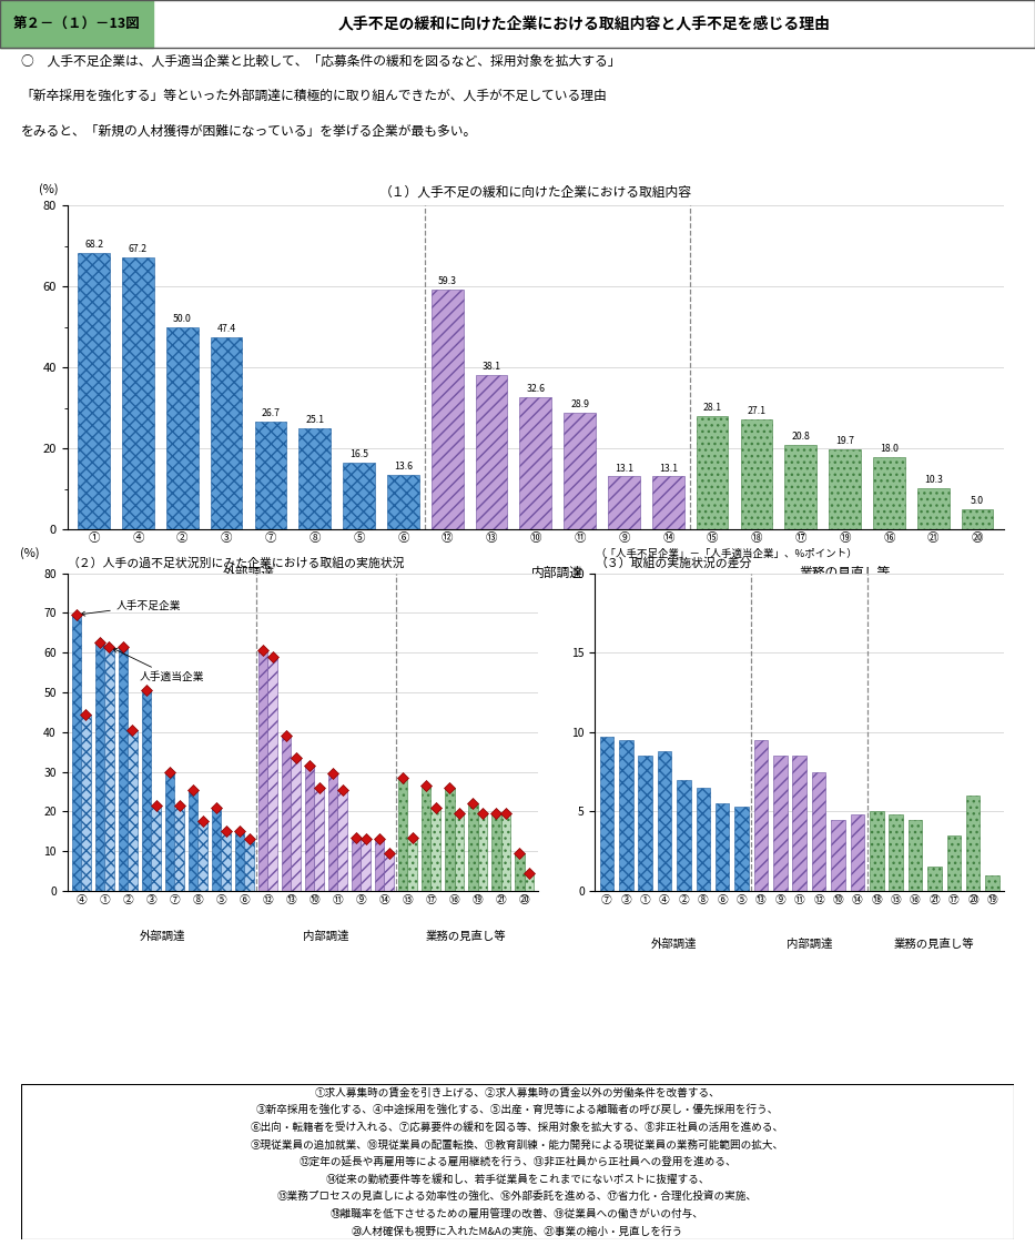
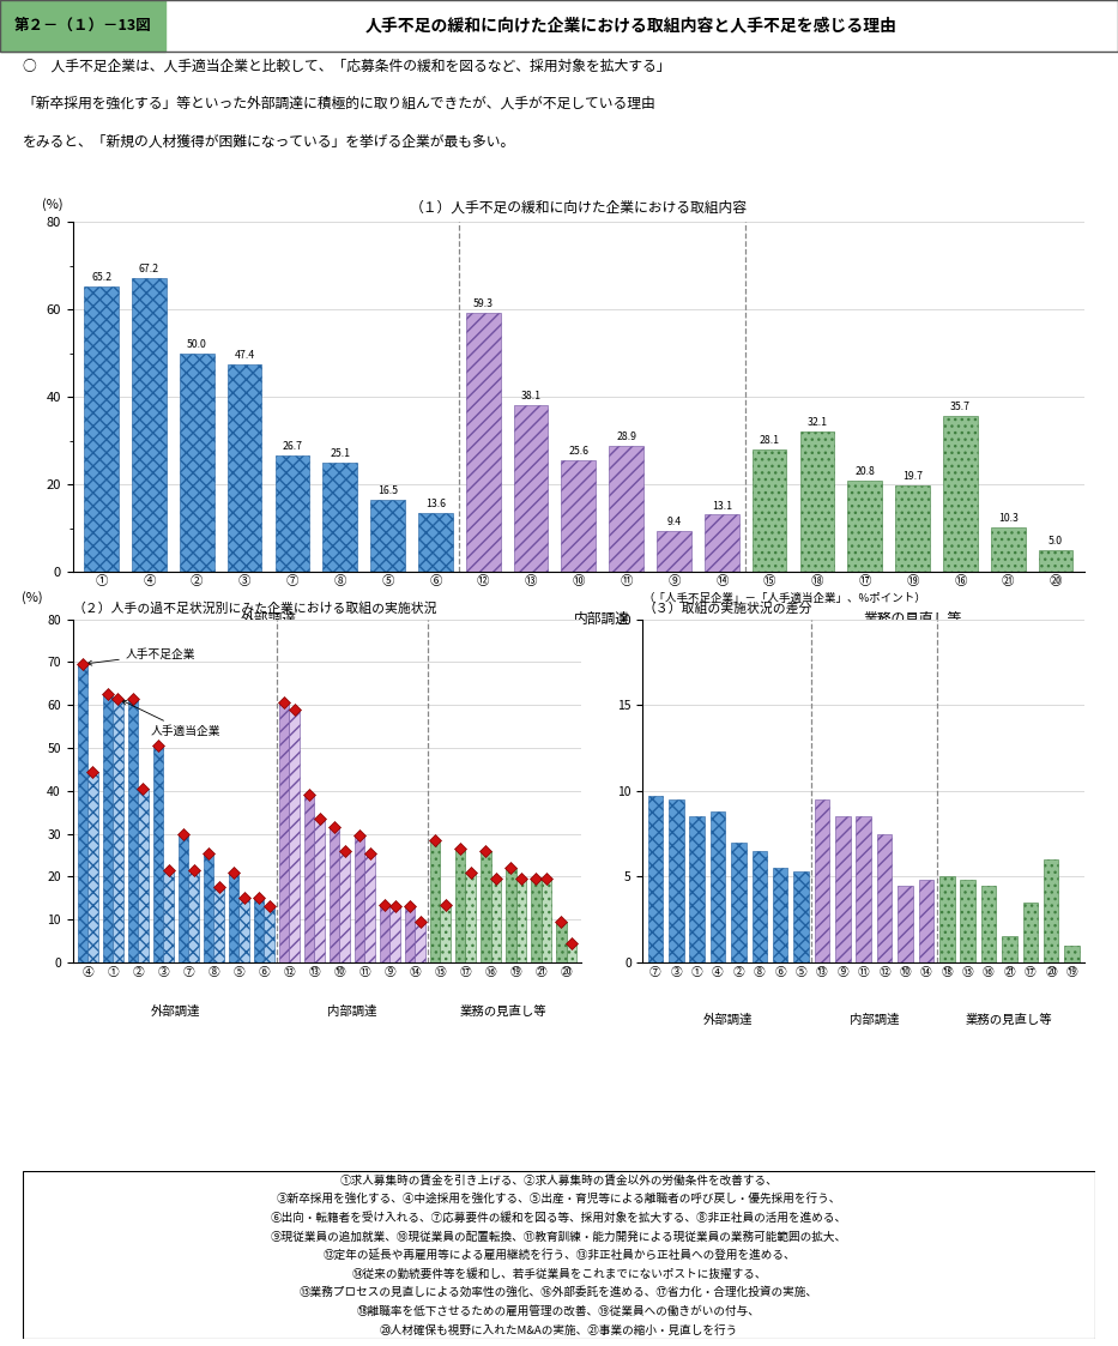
（１）人手不足の緩和に向けた企業における取組内容/①: 68.2 -> 65.2
（１）人手不足の緩和に向けた企業における取組内容/⑩: 32.6 -> 25.6
（１）人手不足の緩和に向けた企業における取組内容/⑨: 13.1 -> 9.4
（１）人手不足の緩和に向けた企業における取組内容/⑱: 27.1 -> 32.1
（１）人手不足の緩和に向けた企業における取組内容/⑯: 18.0 -> 35.7
